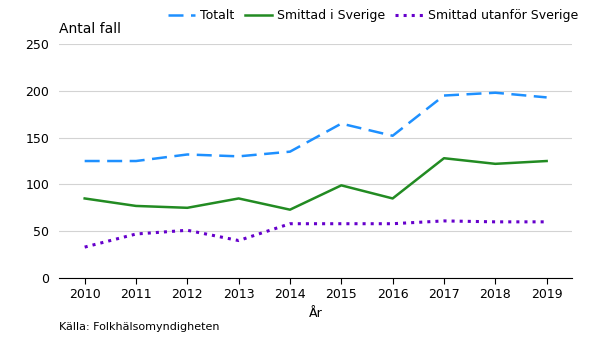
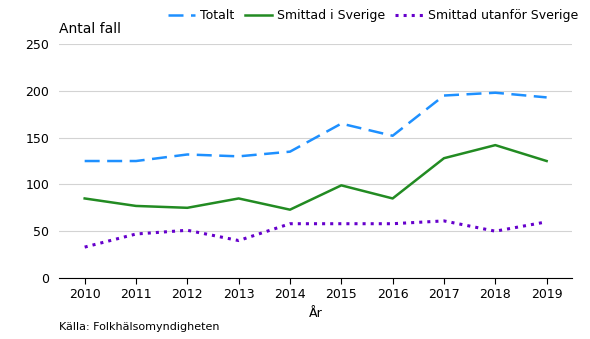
Smittad i Sverige/2018: 122 -> 142
Smittad utanför Sverige/2018: 60 -> 50
